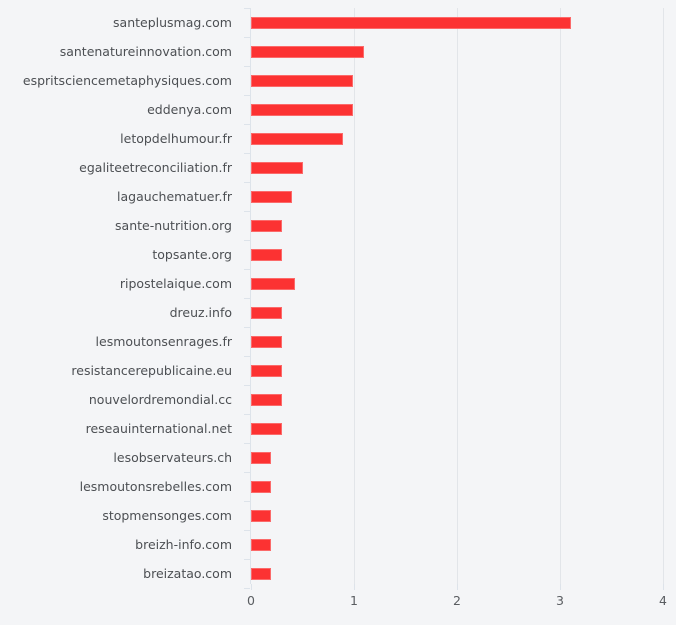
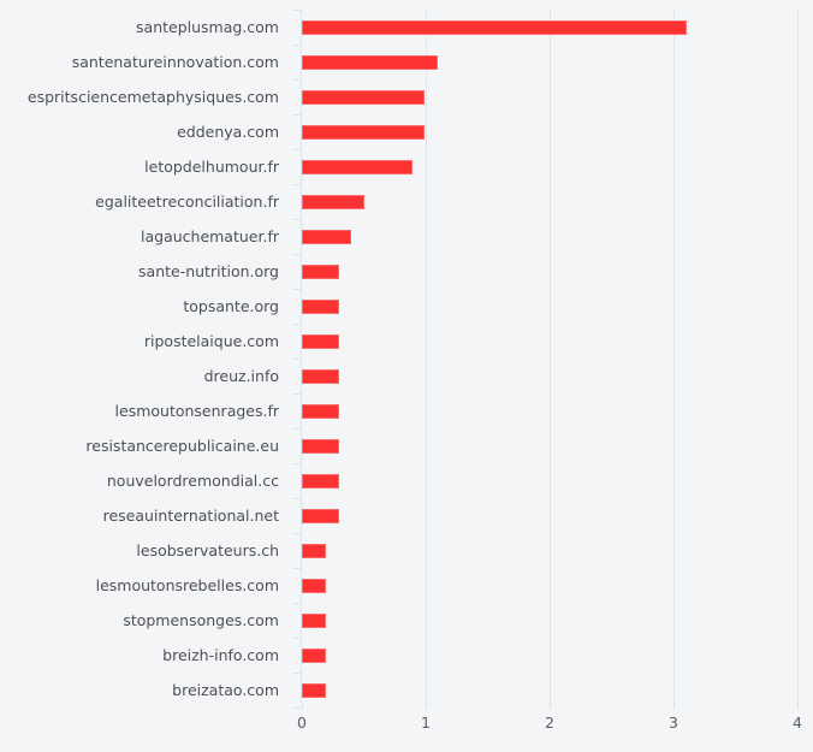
ripostelaique.com: 0.43 -> 0.30
